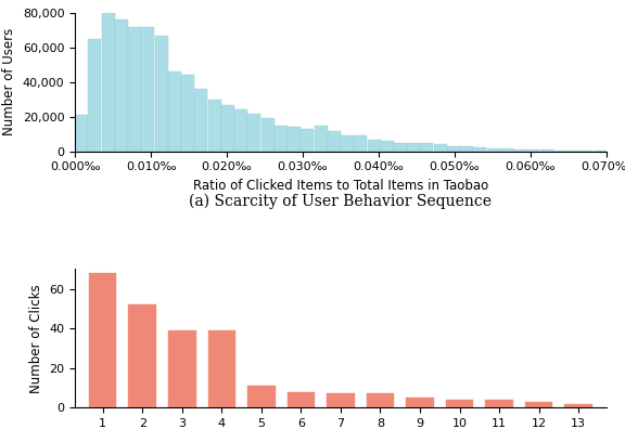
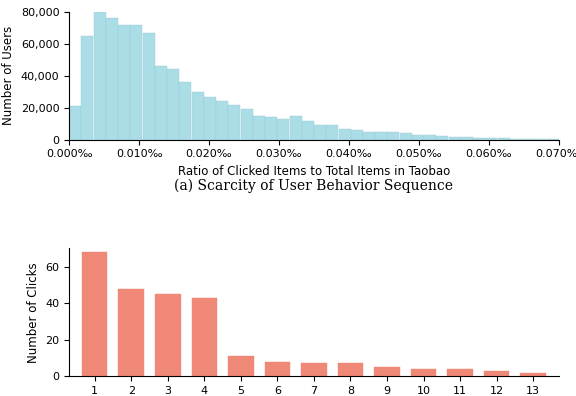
2: 52 -> 48
3: 39 -> 45
4: 39 -> 43
